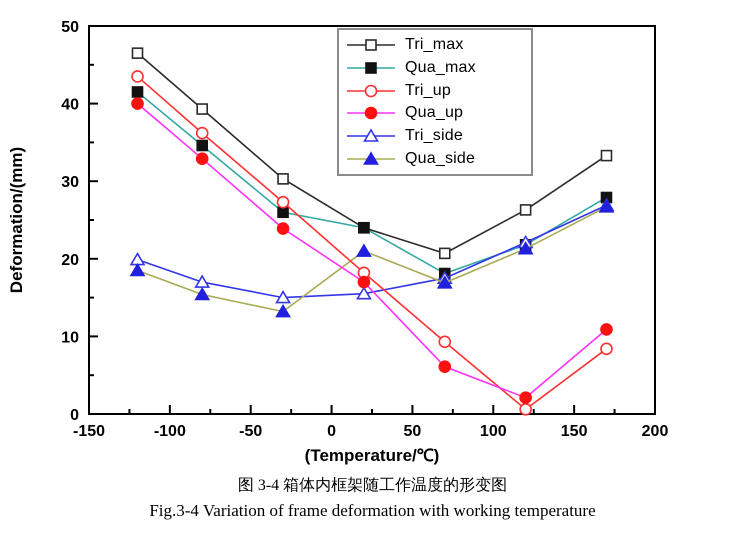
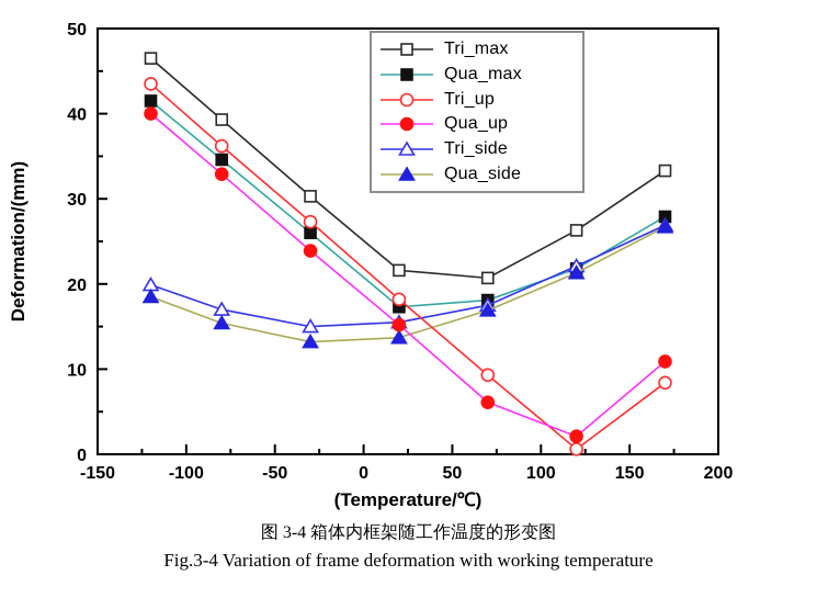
Tri_max/20: 24 -> 22
Qua_max/20: 24 -> 17
Qua_up/20: 17 -> 15
Qua_side/20: 21 -> 14
